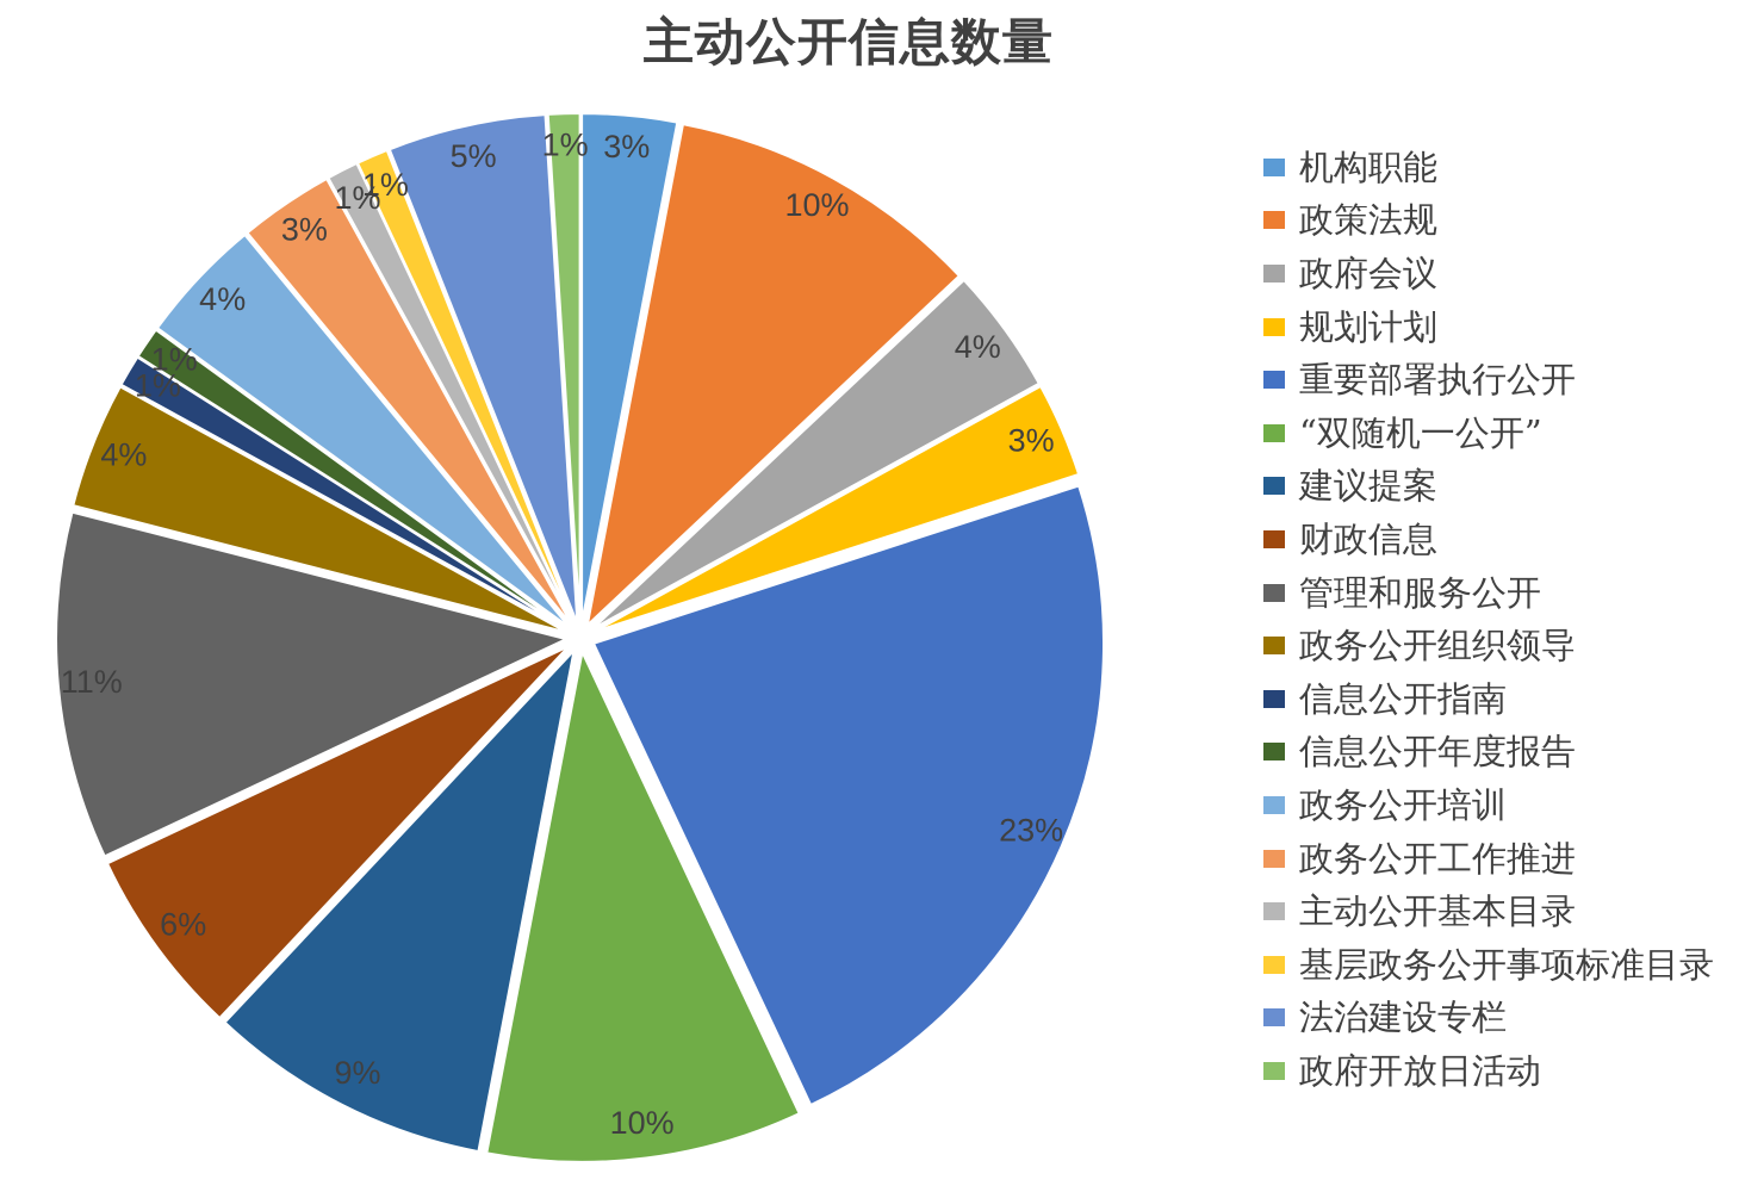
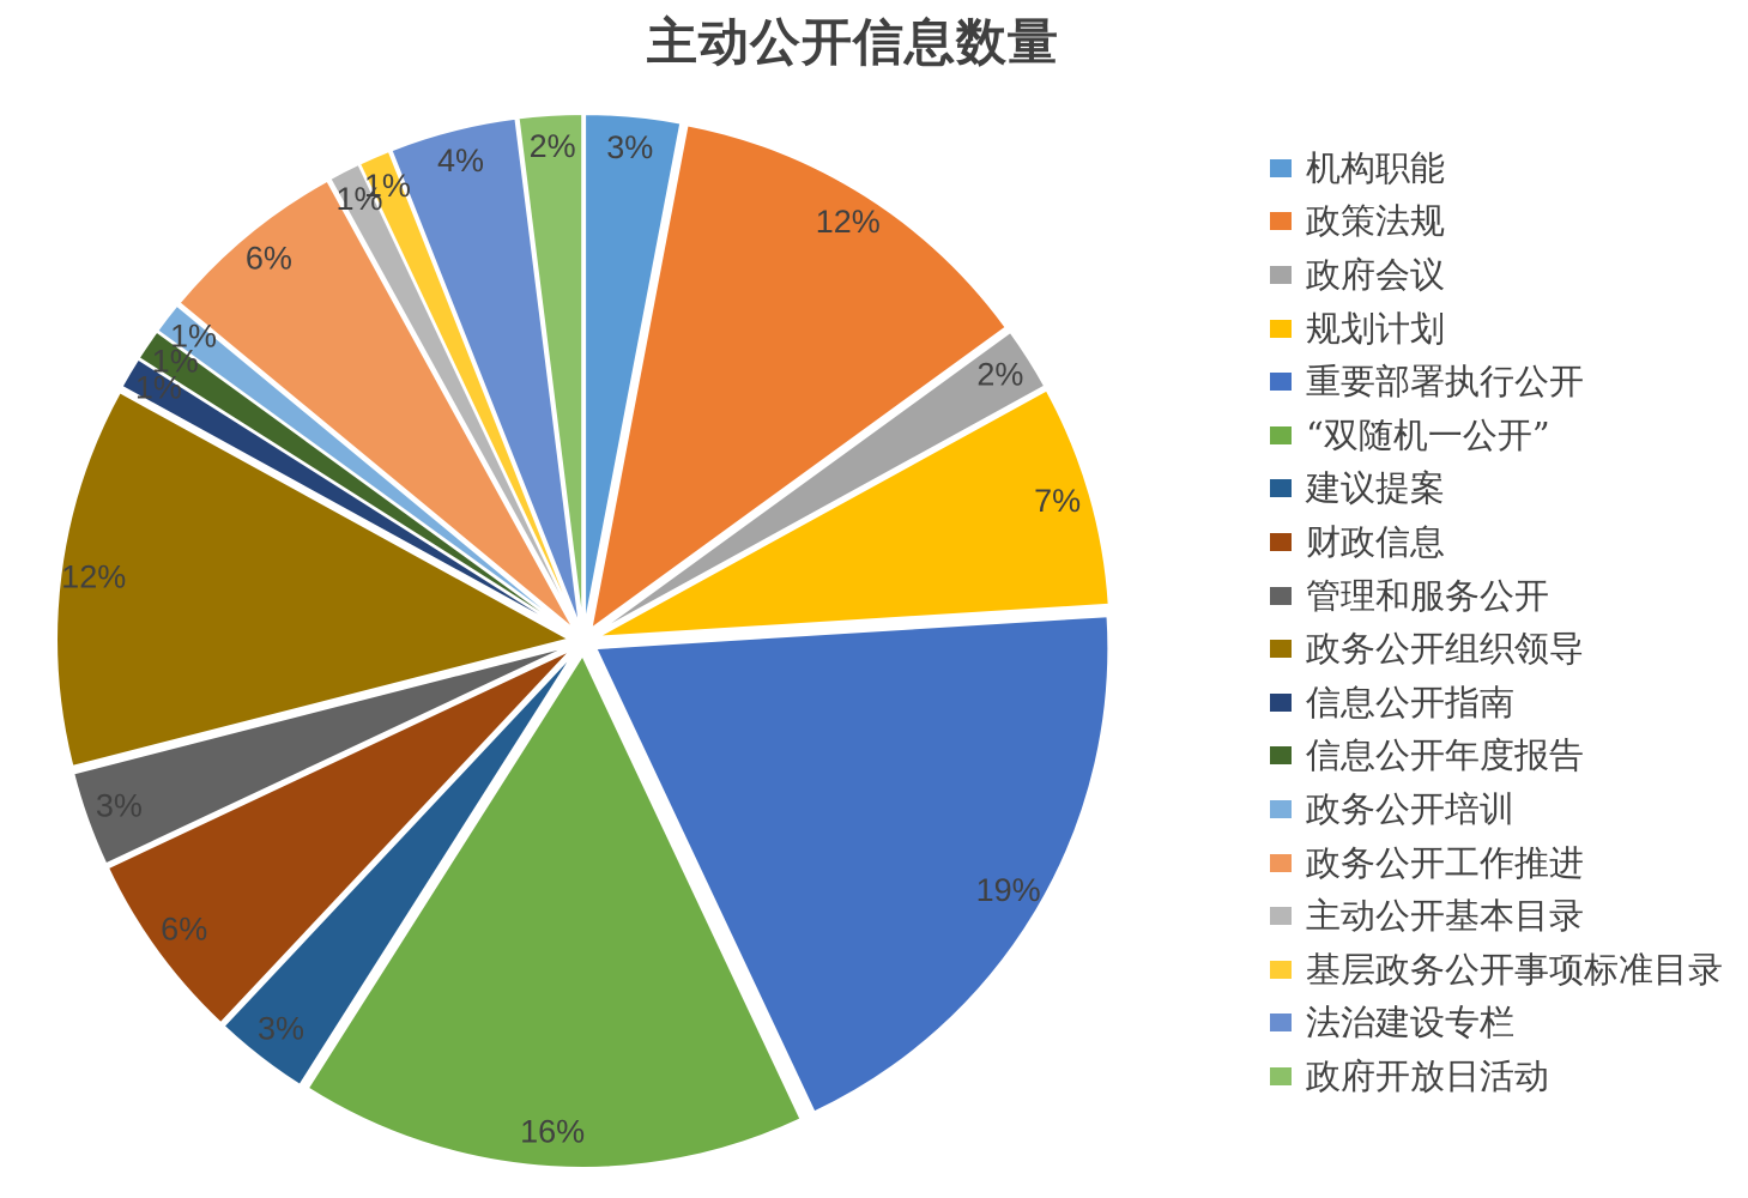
政策法规: 10% -> 12%
政府会议: 4% -> 2%
规划计划: 3% -> 7%
重要部署执行公开: 23% -> 19%
“双随机一公开”: 10% -> 16%
建议提案: 9% -> 3%
管理和服务公开: 11% -> 3%
政务公开组织领导: 4% -> 12%
政务公开培训: 4% -> 1%
政务公开工作推进: 3% -> 6%
法治建设专栏: 5% -> 4%
政府开放日活动: 1% -> 2%
